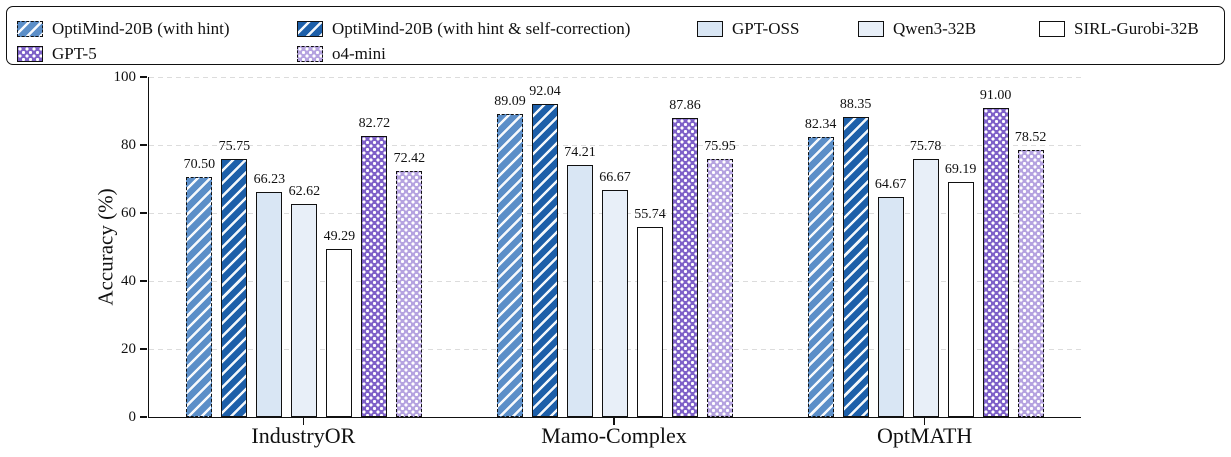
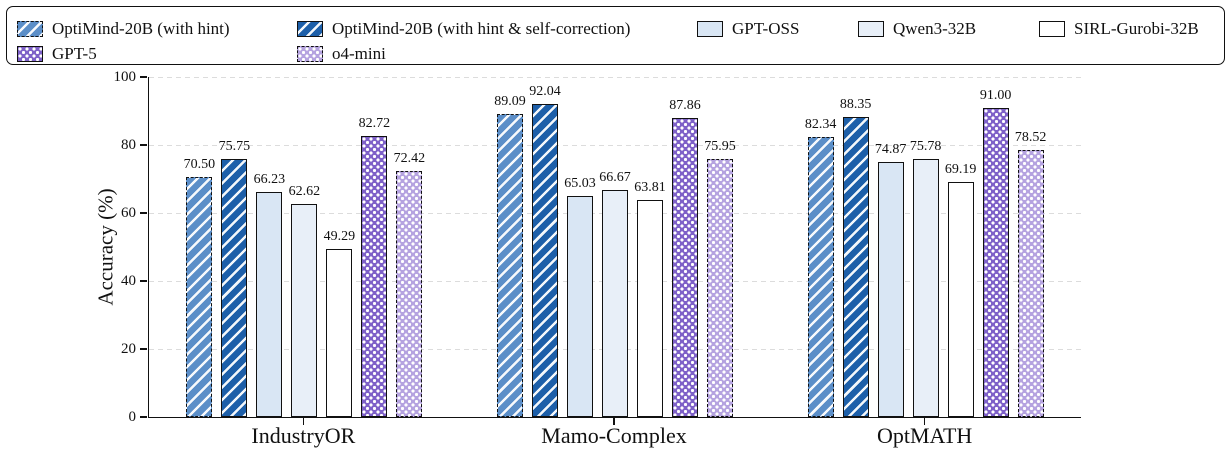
GPT-OSS/Mamo-Complex: 74.21 -> 65.03
SIRL-Gurobi-32B/Mamo-Complex: 55.74 -> 63.81
GPT-OSS/OptMATH: 64.67 -> 74.87
